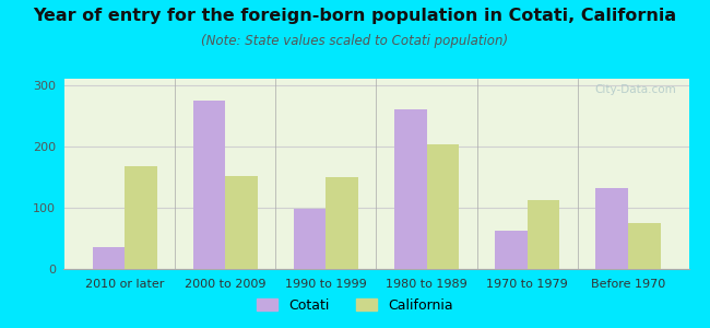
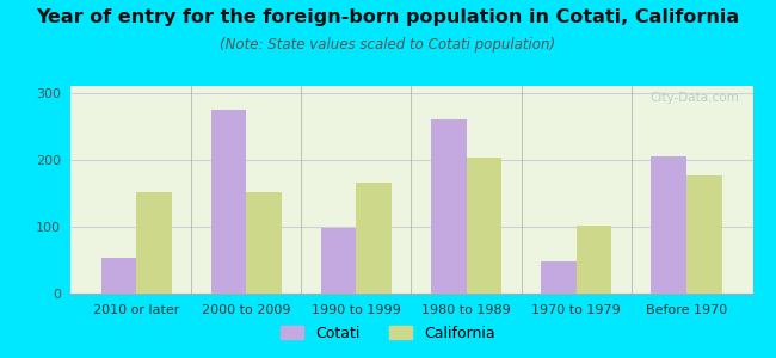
Cotati/2010 or later: 35 -> 54
California/2010 or later: 168 -> 152
California/1990 to 1999: 150 -> 166
Cotati/1970 to 1979: 63 -> 48
California/1970 to 1979: 112 -> 102
Cotati/Before 1970: 132 -> 204
California/Before 1970: 75 -> 176
